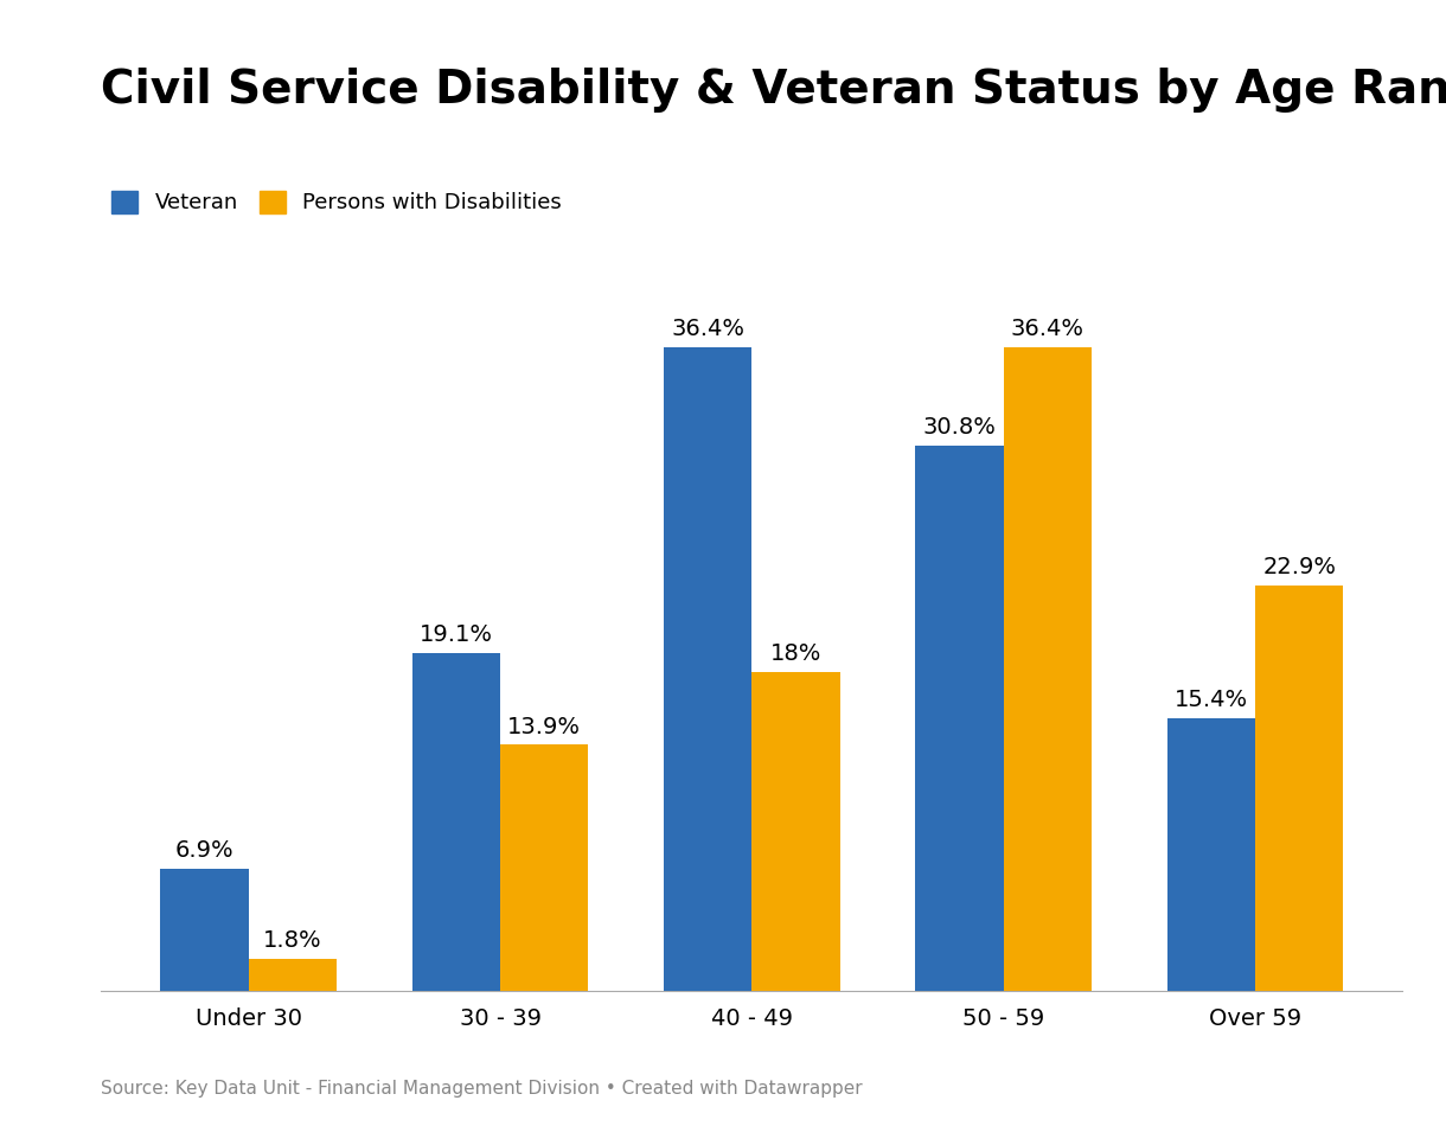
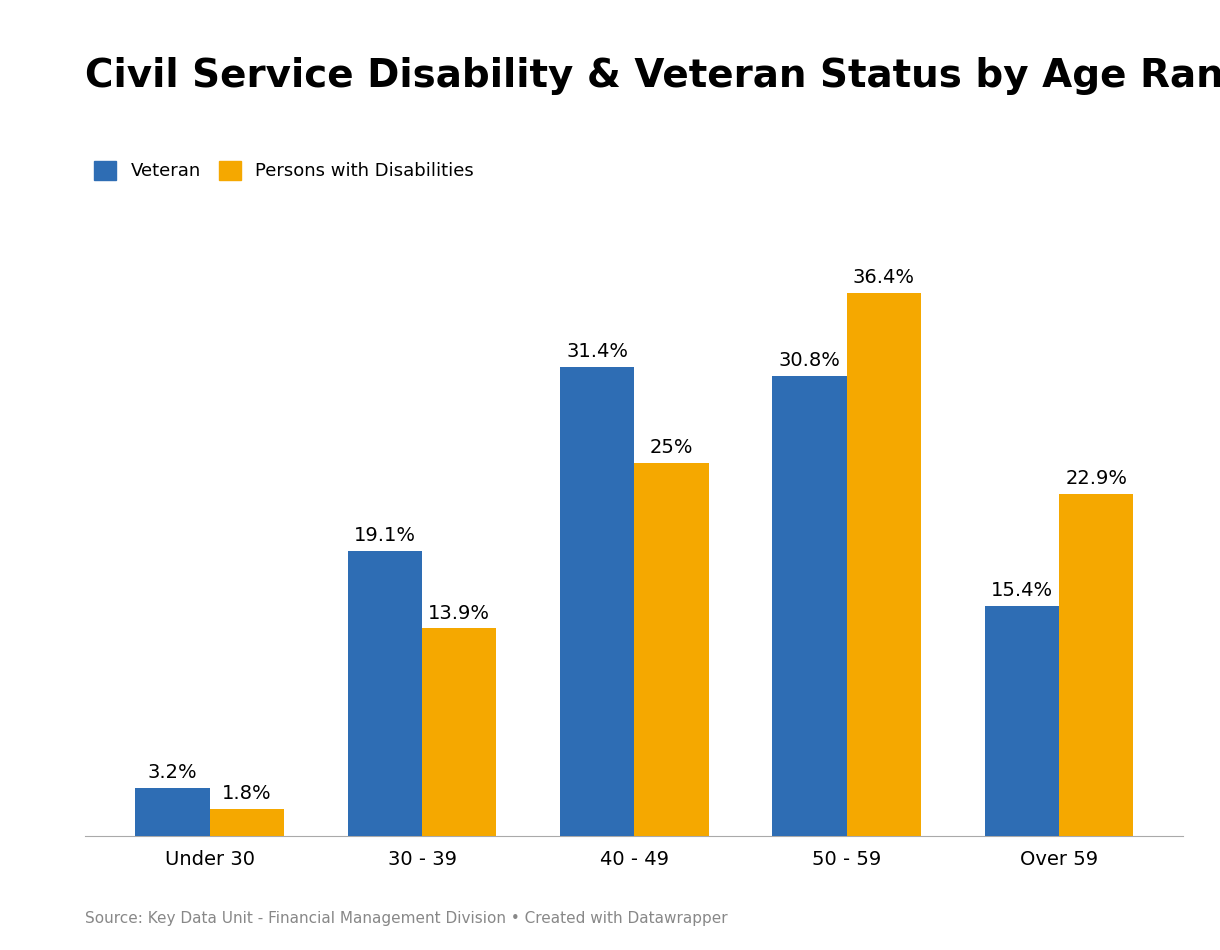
Veteran/Under 30: 6.9% -> 3.2%
Veteran/40 - 49: 36.4% -> 31.4%
Persons with Disabilities/40 - 49: 18% -> 25%
